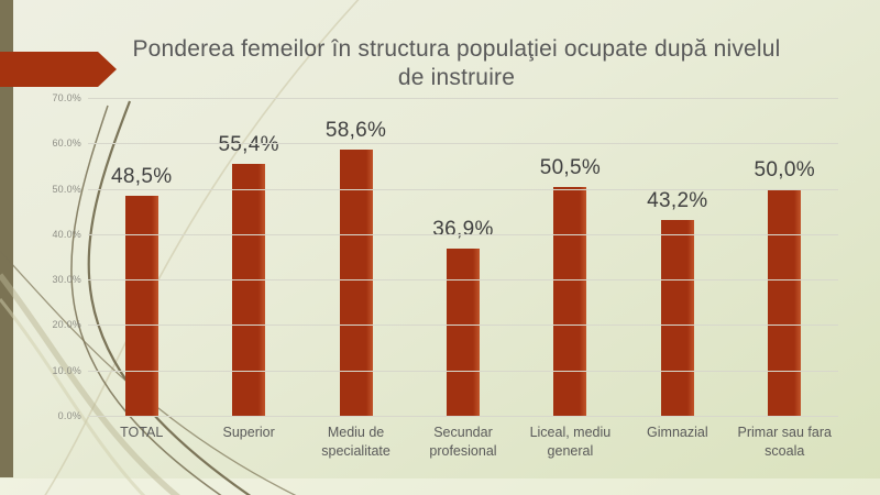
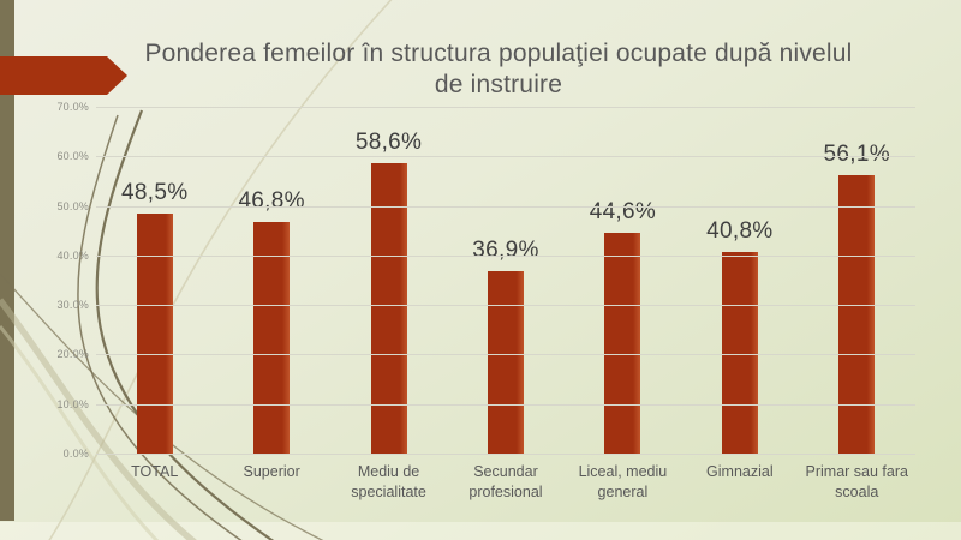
Superior: 55,4% -> 46,8%
Liceal, mediu general: 50,5% -> 44,6%
Gimnazial: 43,2% -> 40,8%
Primar sau fara scoala: 50,0% -> 56,1%
